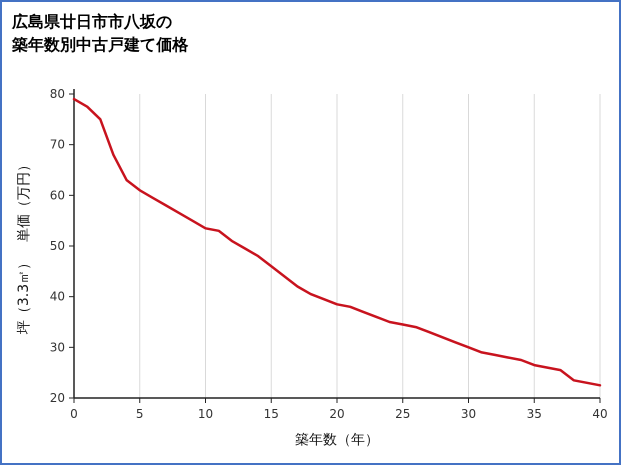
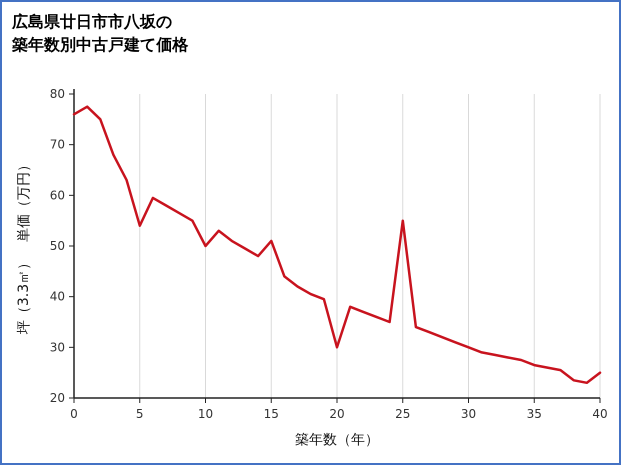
0: 79 -> 76
5: 61 -> 54
10: 54 -> 50
15: 46 -> 51
20: 38 -> 30
25: 34 -> 55
40: 22 -> 25
